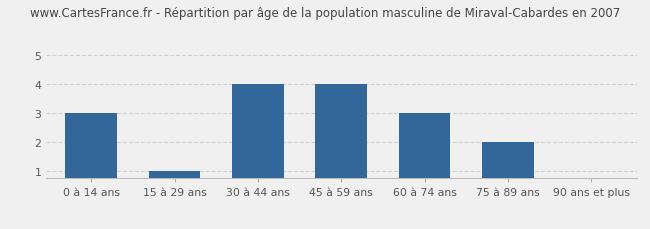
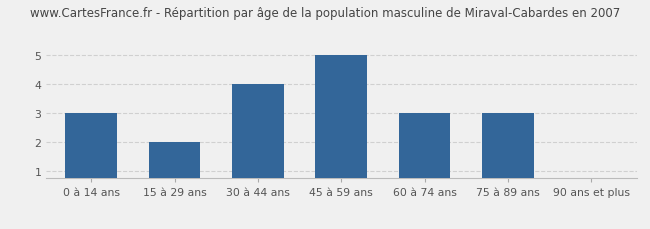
15 à 29 ans: 1.00 -> 2.00
45 à 59 ans: 4.00 -> 5.00
75 à 89 ans: 2.00 -> 3.00
